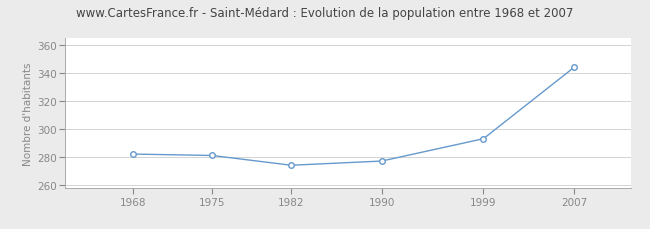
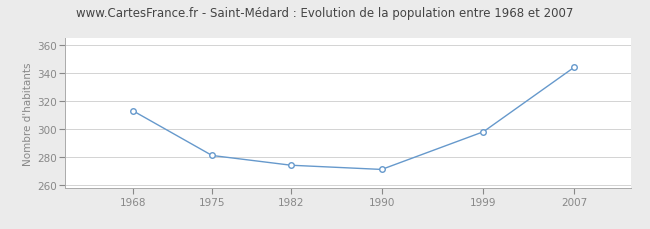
1968: 282 -> 313
1990: 277 -> 271
1999: 293 -> 298
